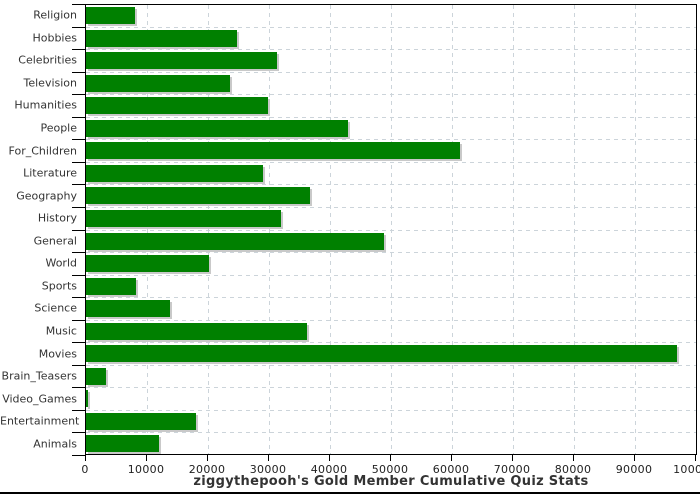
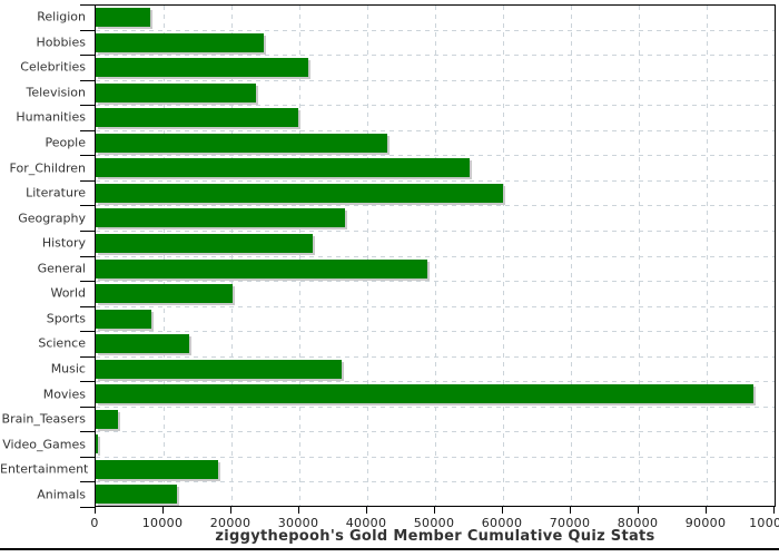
For_Children: 61000 -> 55000
Literature: 29000 -> 60000
